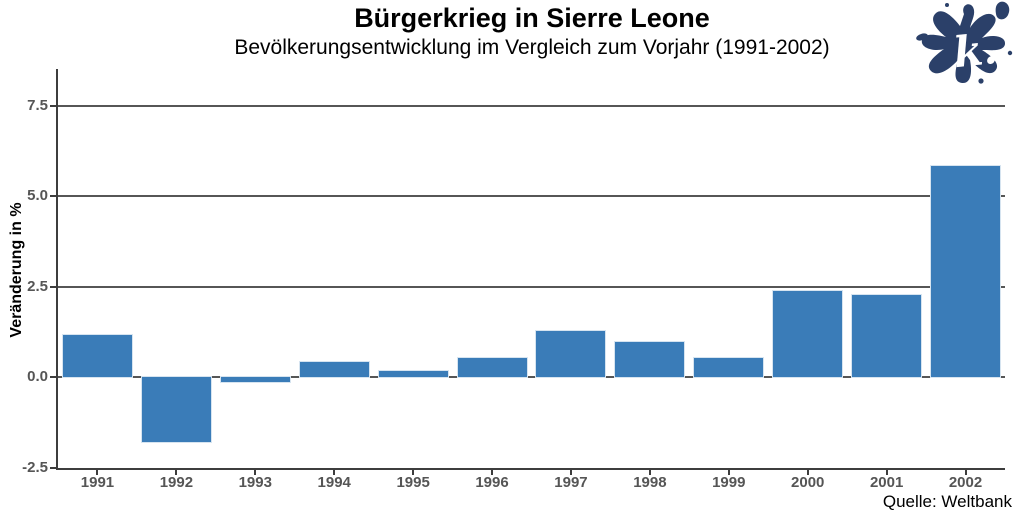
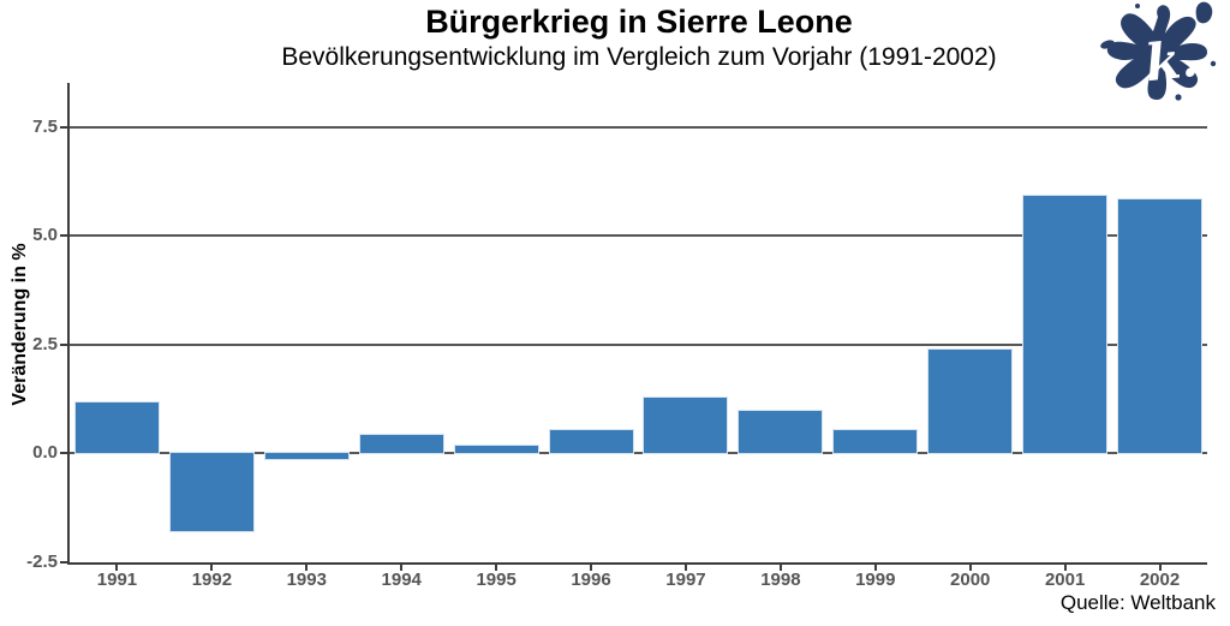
2001: 2.3 -> 6.0
